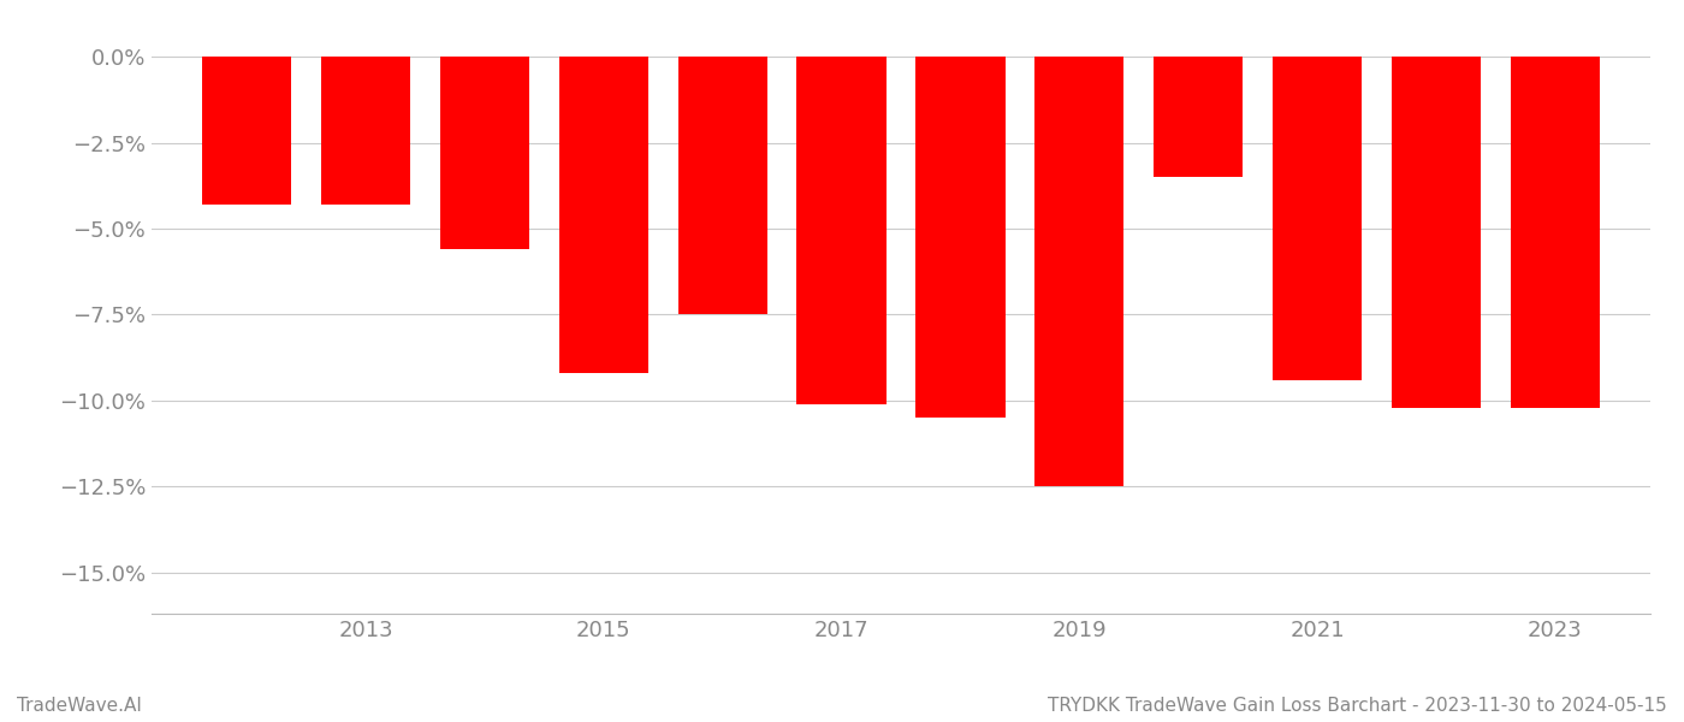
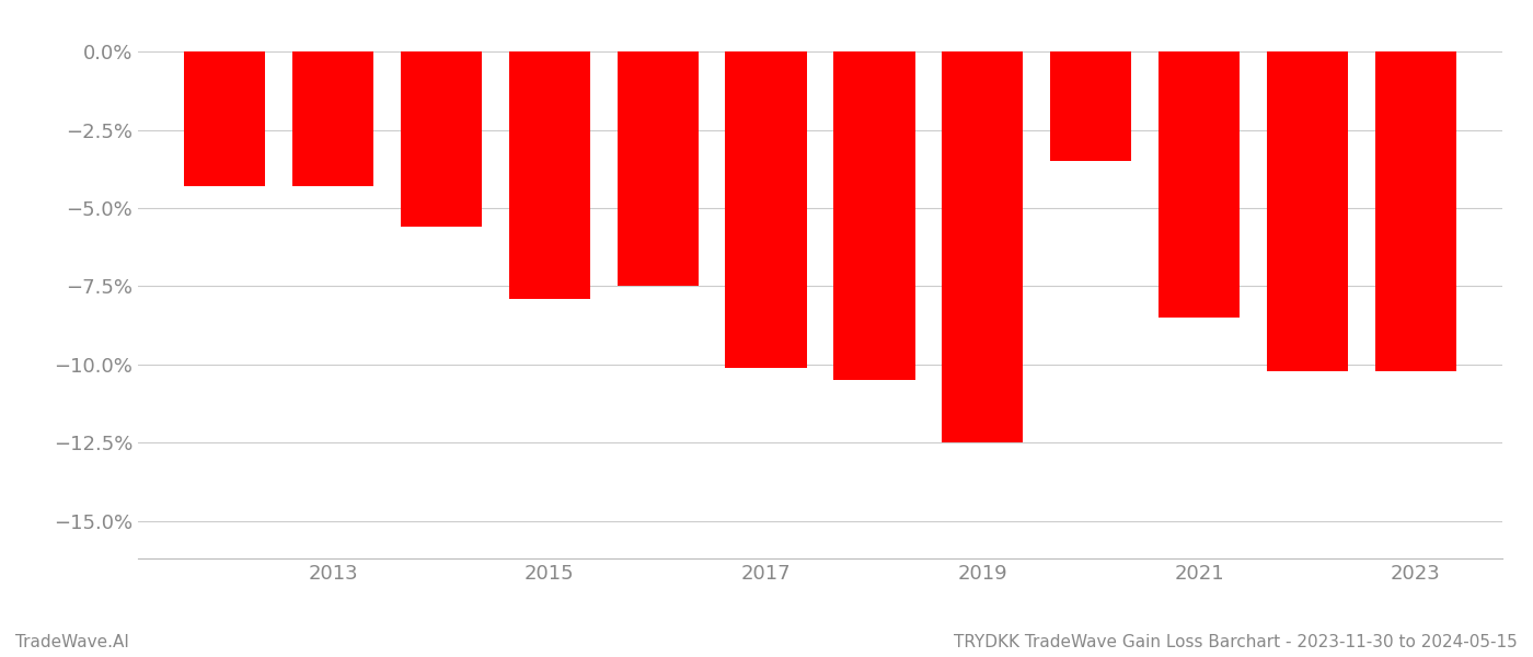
2015: -9.2% -> -7.9%
2021: -9.4% -> -8.5%
